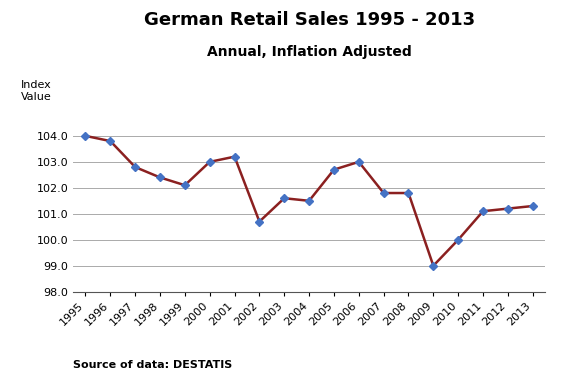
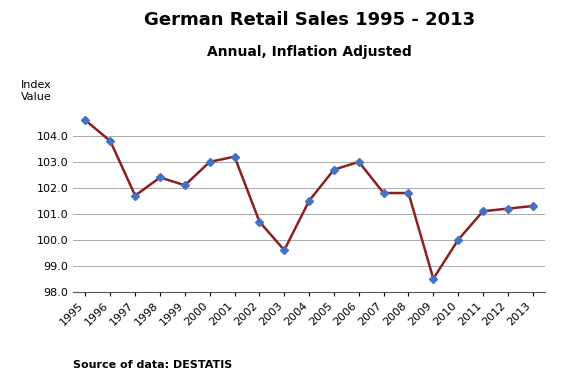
1995: 104.0 -> 104.6
1997: 102.8 -> 101.7
2003: 101.6 -> 99.6
2009: 99.0 -> 98.5
